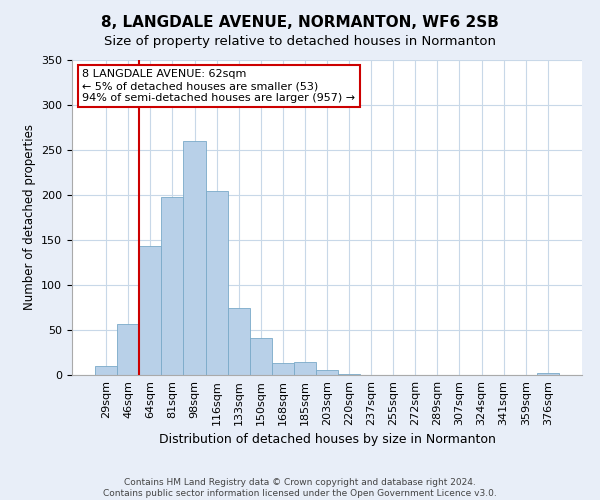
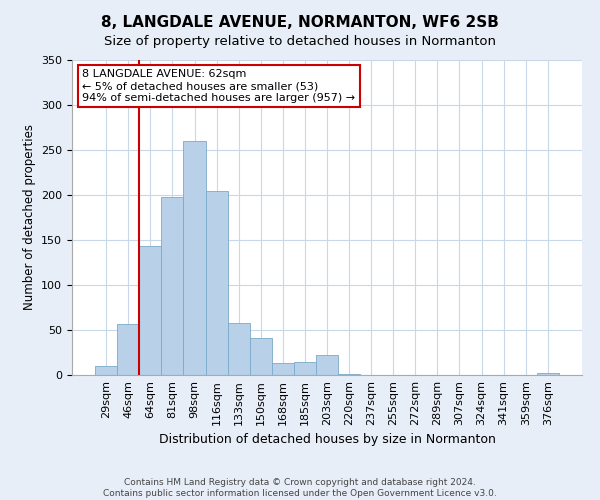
133sqm: 75 -> 58
203sqm: 6 -> 22
